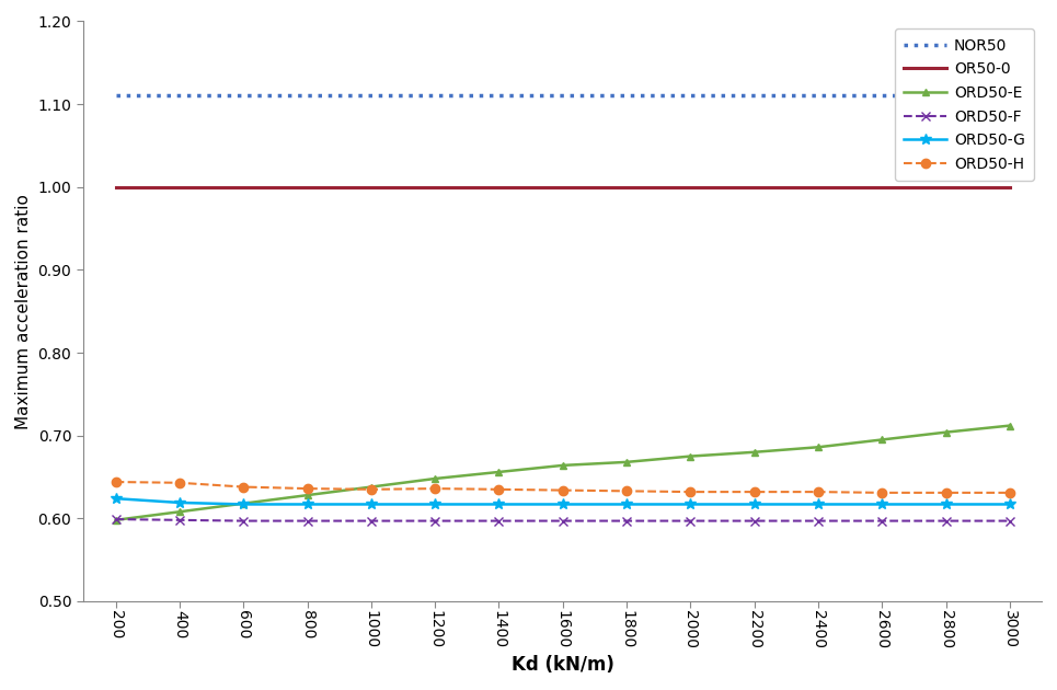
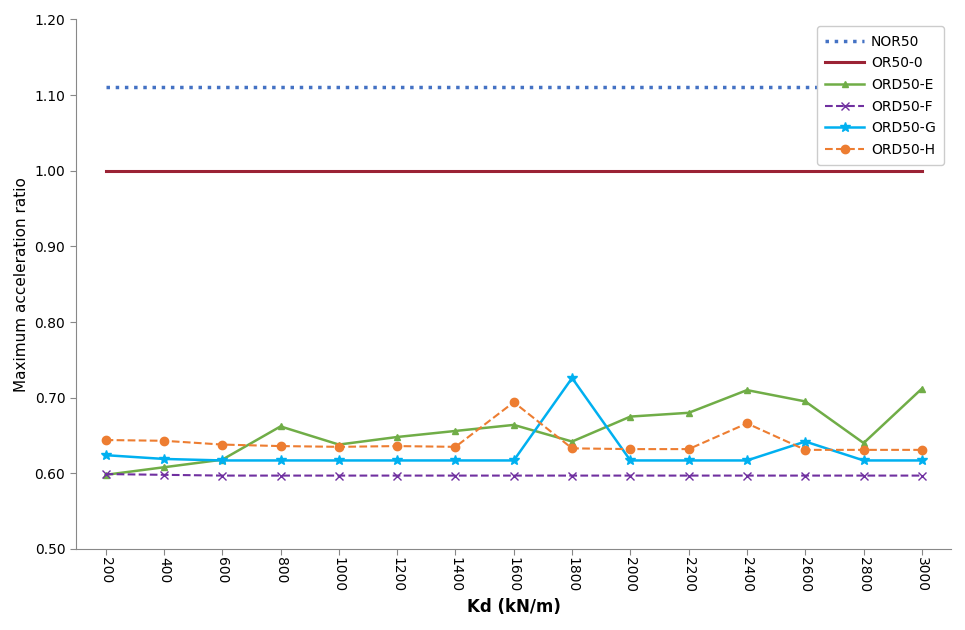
ORD50-E/800: 0.628 -> 0.662
ORD50-H/1600: 0.634 -> 0.694
ORD50-E/1800: 0.668 -> 0.642
ORD50-G/1800: 0.617 -> 0.726
ORD50-E/2400: 0.686 -> 0.710
ORD50-H/2400: 0.632 -> 0.666
ORD50-G/2600: 0.617 -> 0.642
ORD50-E/2800: 0.704 -> 0.640
